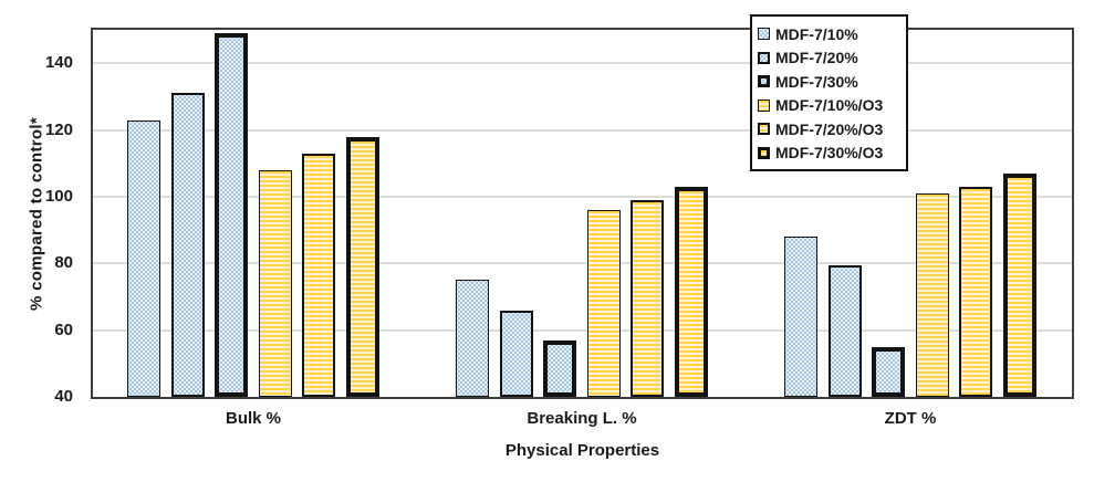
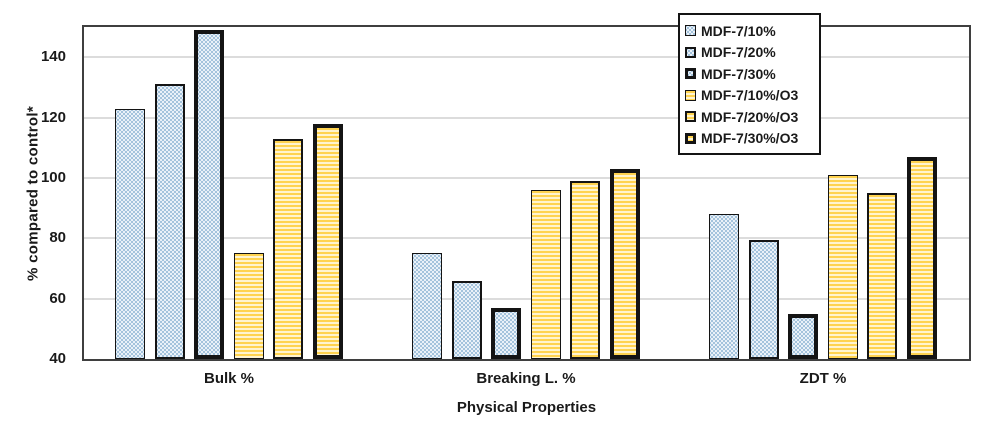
MDF-7/10%/O3/Bulk %: 108 -> 75
MDF-7/20%/O3/ZDT %: 103 -> 95
